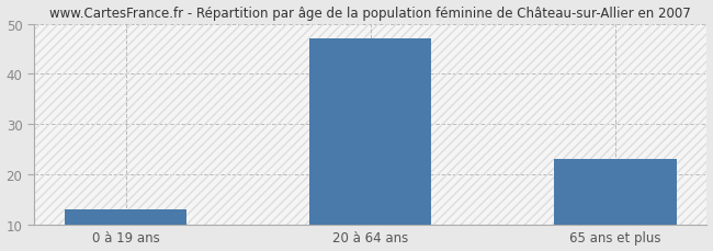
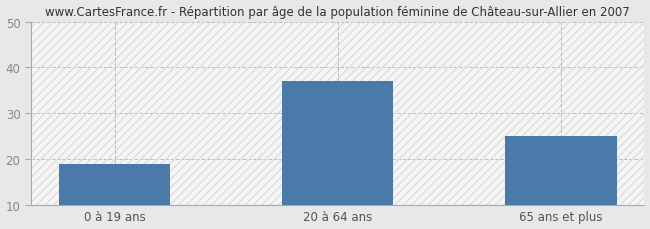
0 à 19 ans: 13 -> 19
20 à 64 ans: 47 -> 37
65 ans et plus: 23 -> 25
